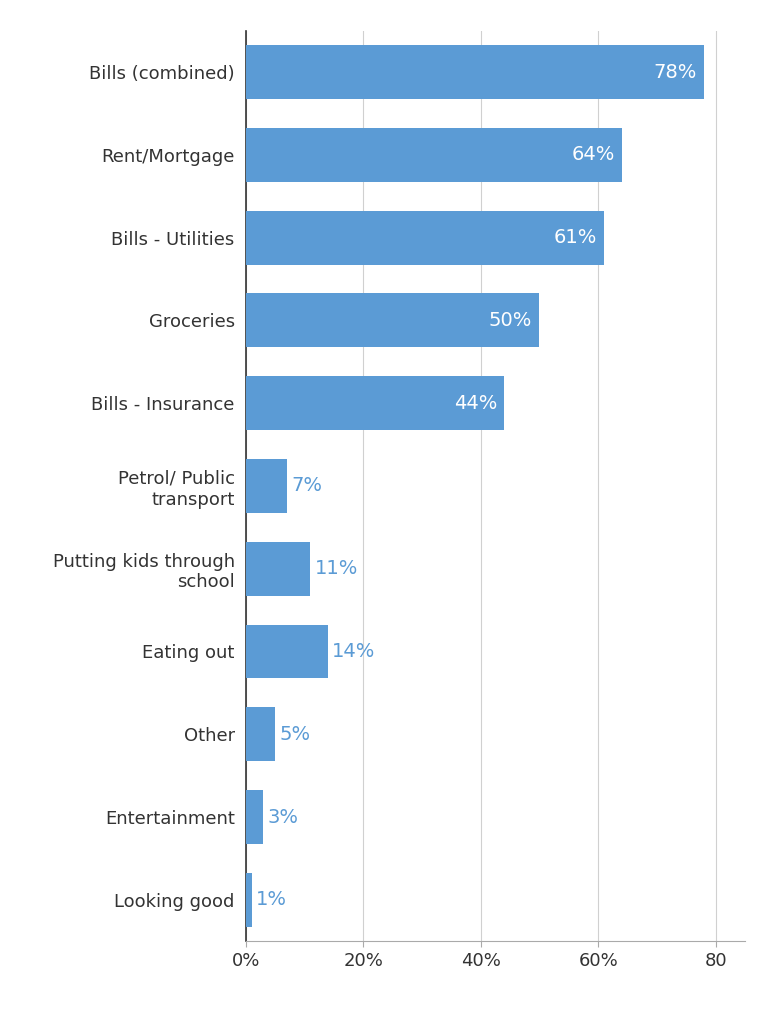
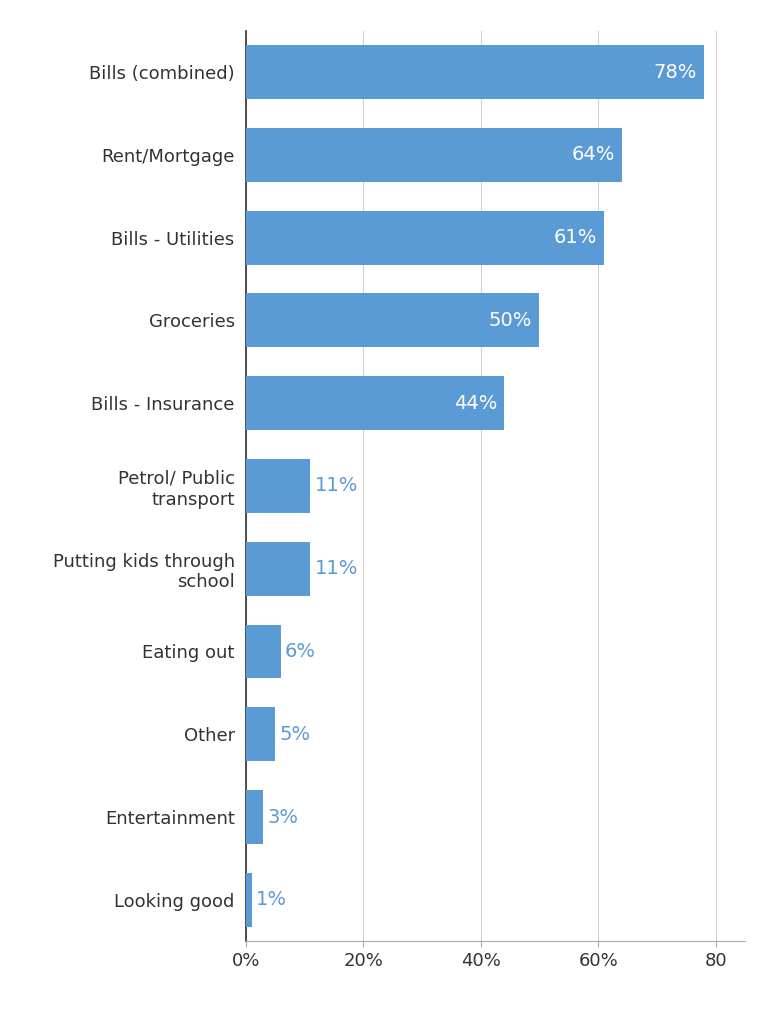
Petrol/ Public transport: 7% -> 11%
Eating out: 14% -> 6%
